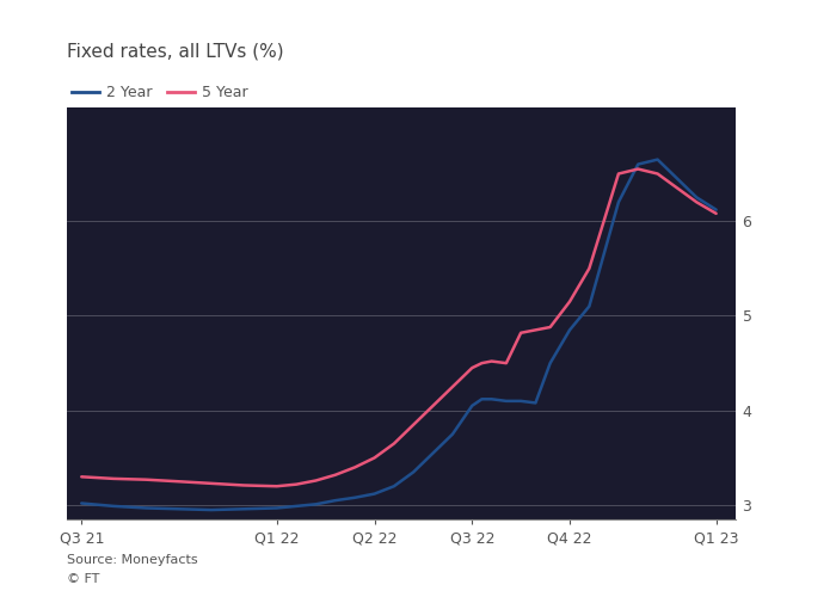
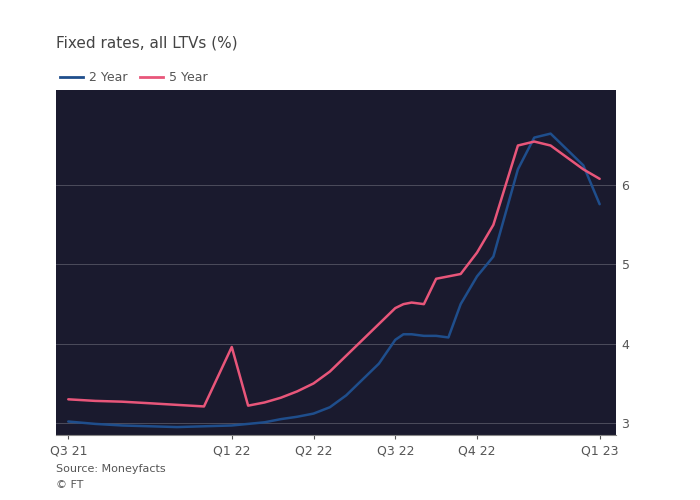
5 Year/Q1 22: 3.20 -> 3.96
2 Year/Q1 23: 6.12 -> 5.76
